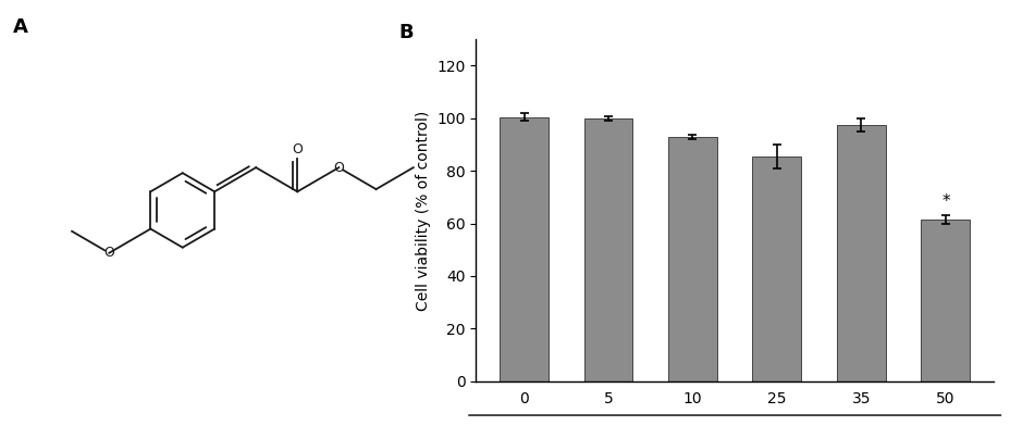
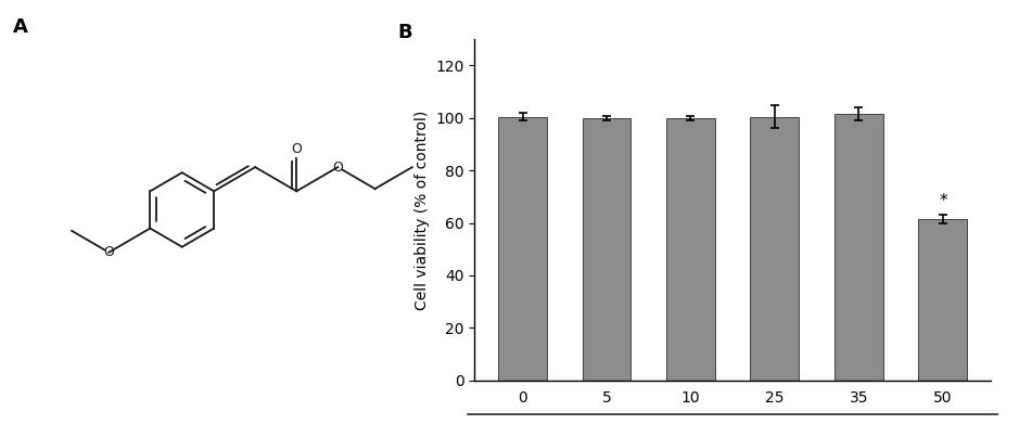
10: 93.0 -> 100.0
25: 85.5 -> 100.5
35: 97.5 -> 101.5
